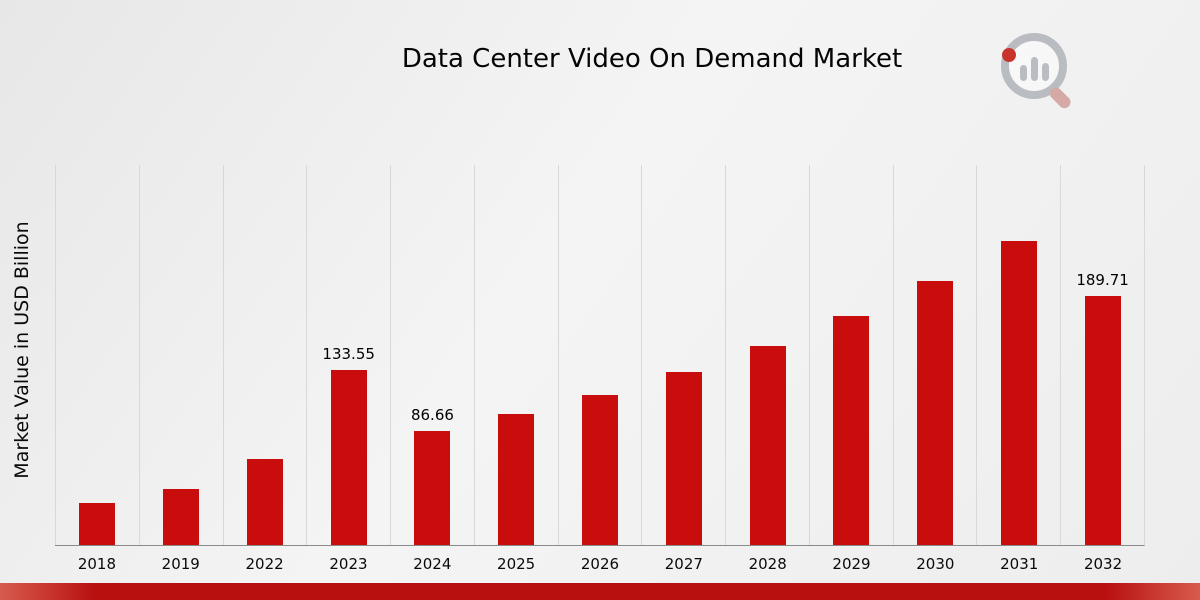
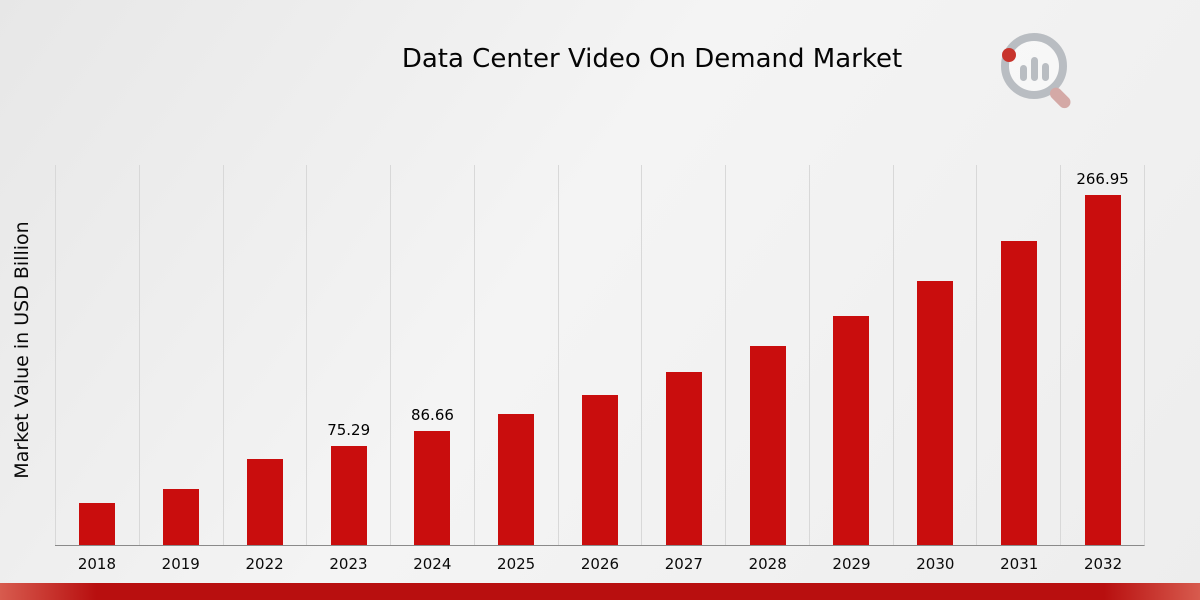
2023: 133.55 -> 75.29
2032: 189.71 -> 266.95
